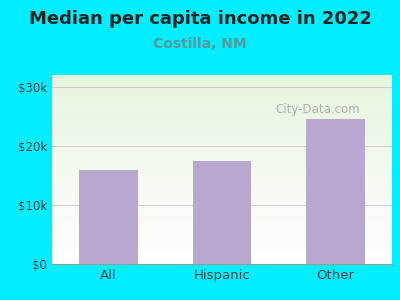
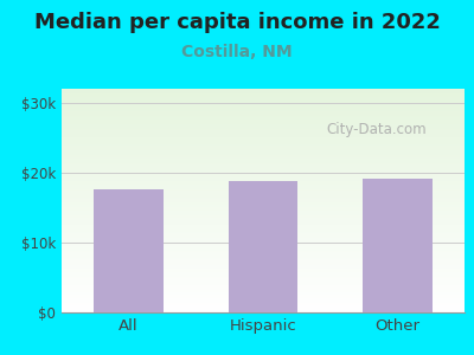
All: $16.0k -> $17.6k
Hispanic: $17.5k -> $18.8k
Other: $24.5k -> $19.2k
